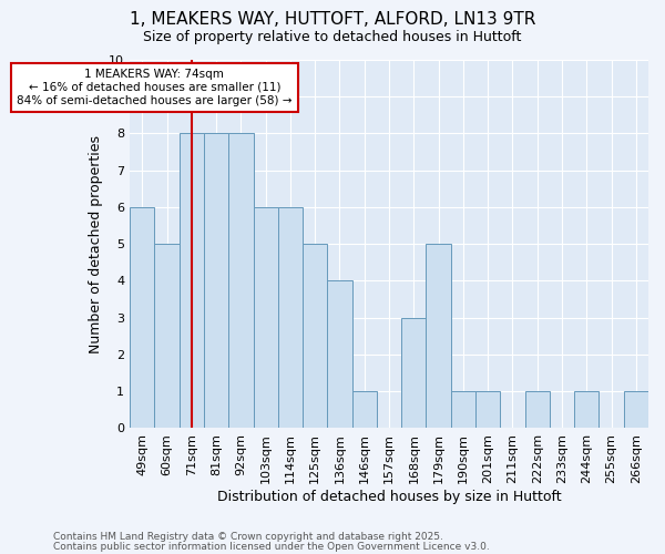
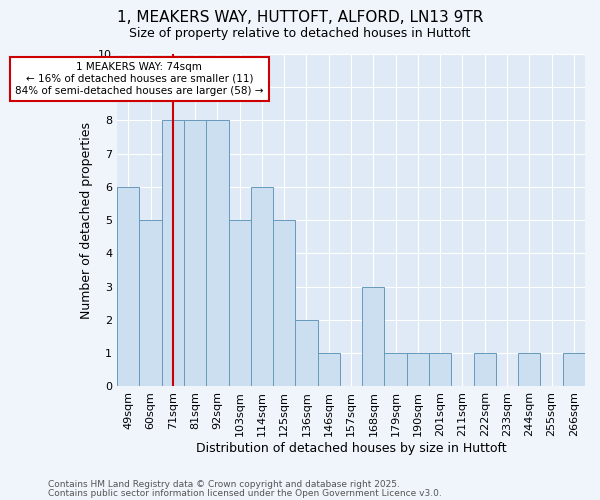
103sqm: 6 -> 5
136sqm: 4 -> 2
179sqm: 5 -> 1
